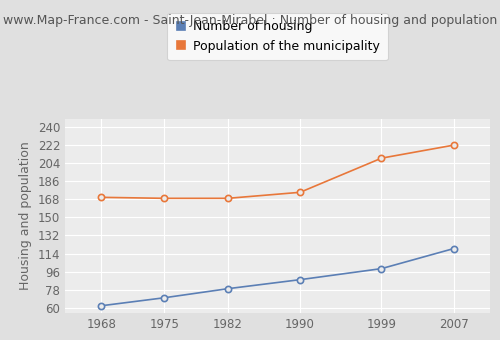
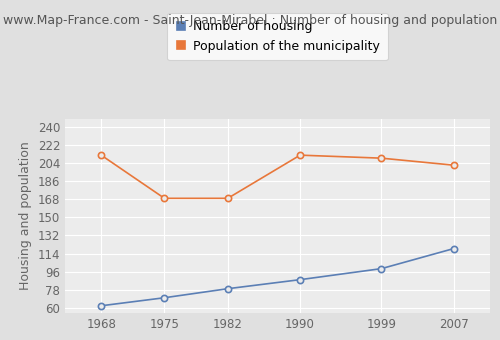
Population of the municipality/1968: 170 -> 212
Population of the municipality/1990: 175 -> 212
Population of the municipality/2007: 222 -> 202
